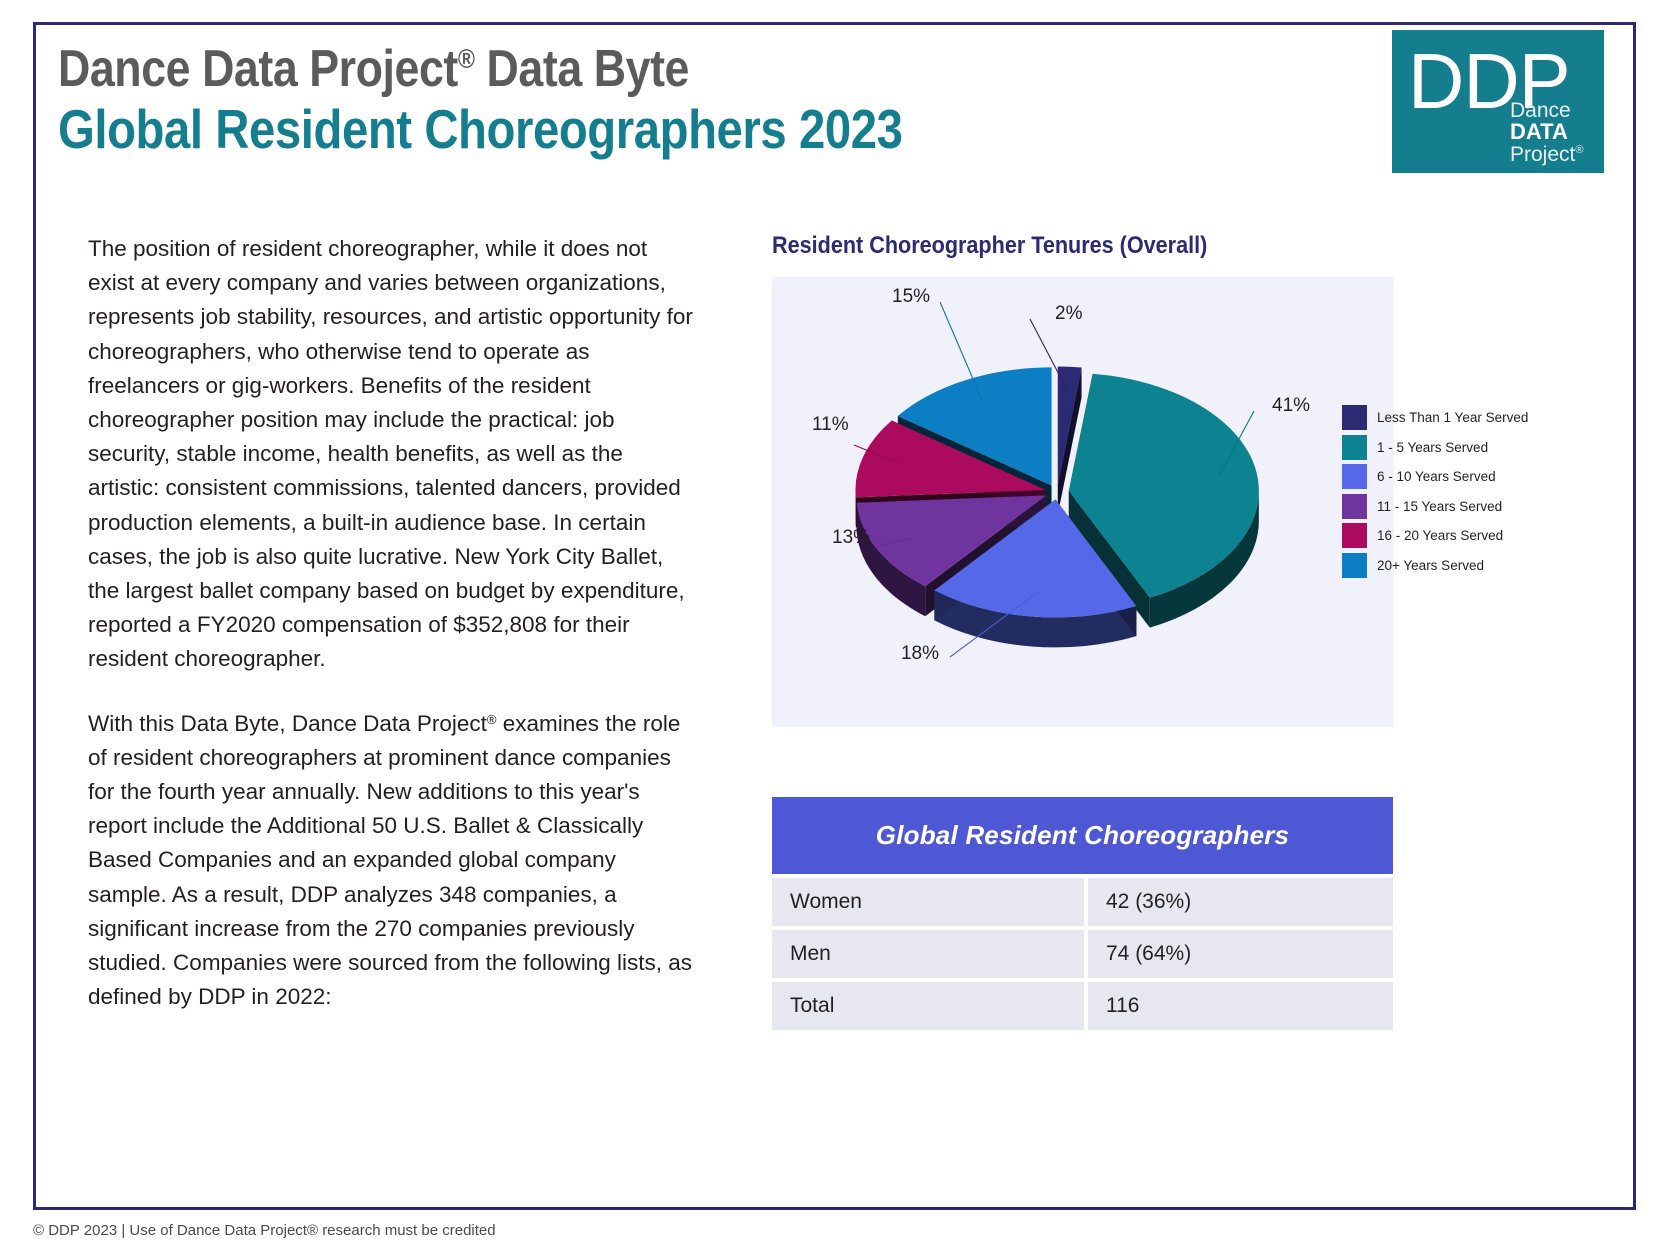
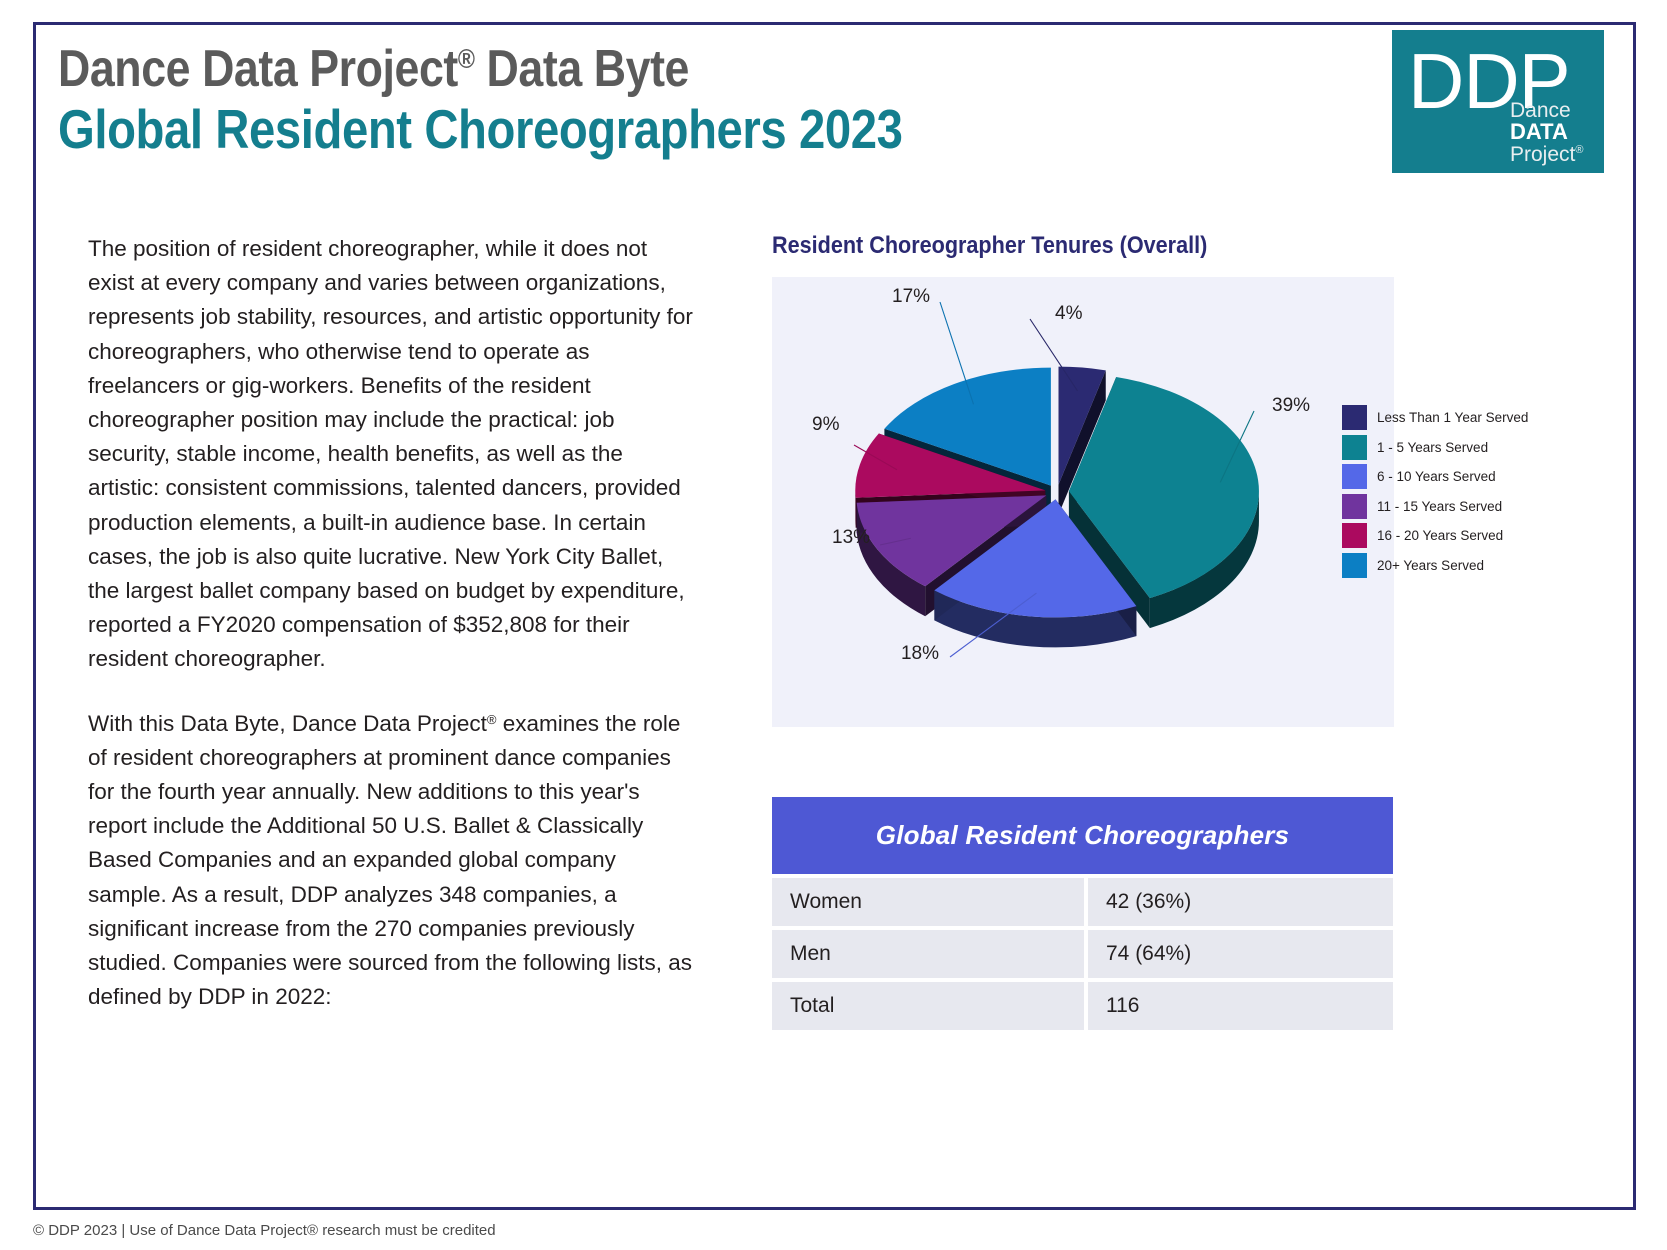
Less Than 1 Year Served: 2% -> 4%
1 - 5 Years Served: 41% -> 39%
16 - 20 Years Served: 11% -> 9%
20+ Years Served: 15% -> 17%
